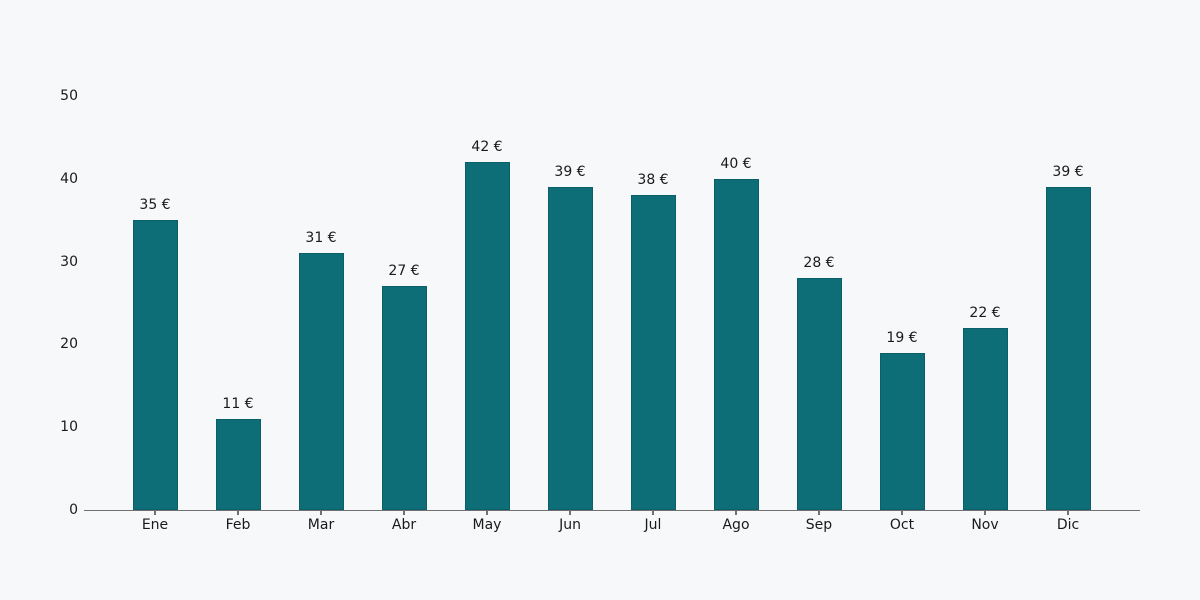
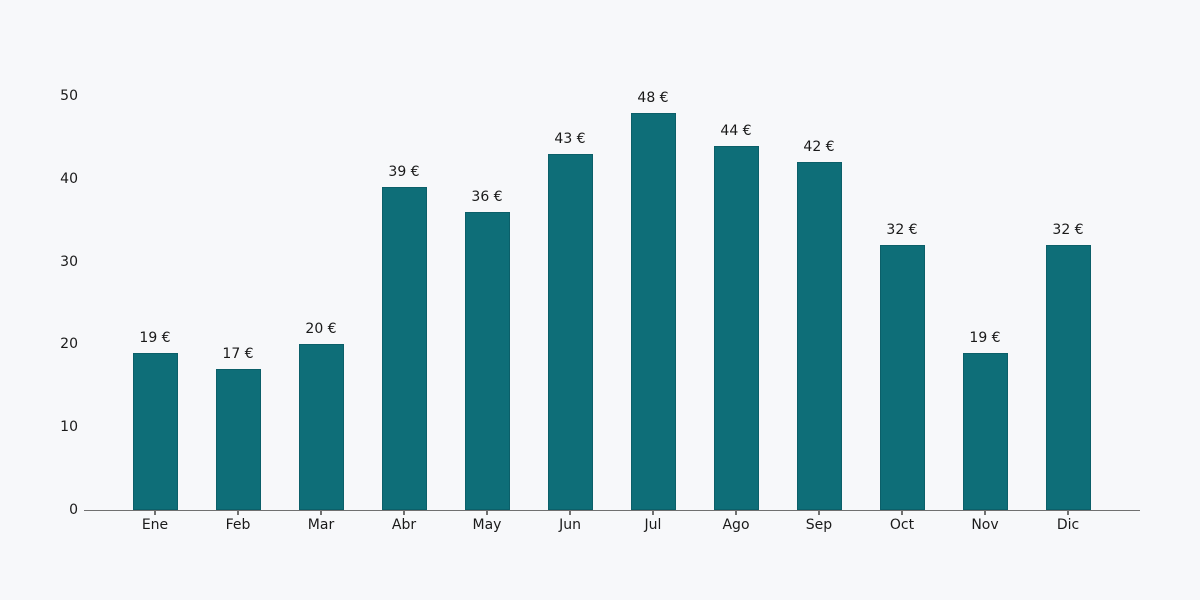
Ene: 35 -> 19
Feb: 11 -> 17
Mar: 31 -> 20
Abr: 27 -> 39
May: 42 -> 36
Jun: 39 -> 43
Jul: 38 -> 48
Ago: 40 -> 44
Sep: 28 -> 42
Oct: 19 -> 32
Nov: 22 -> 19
Dic: 39 -> 32
